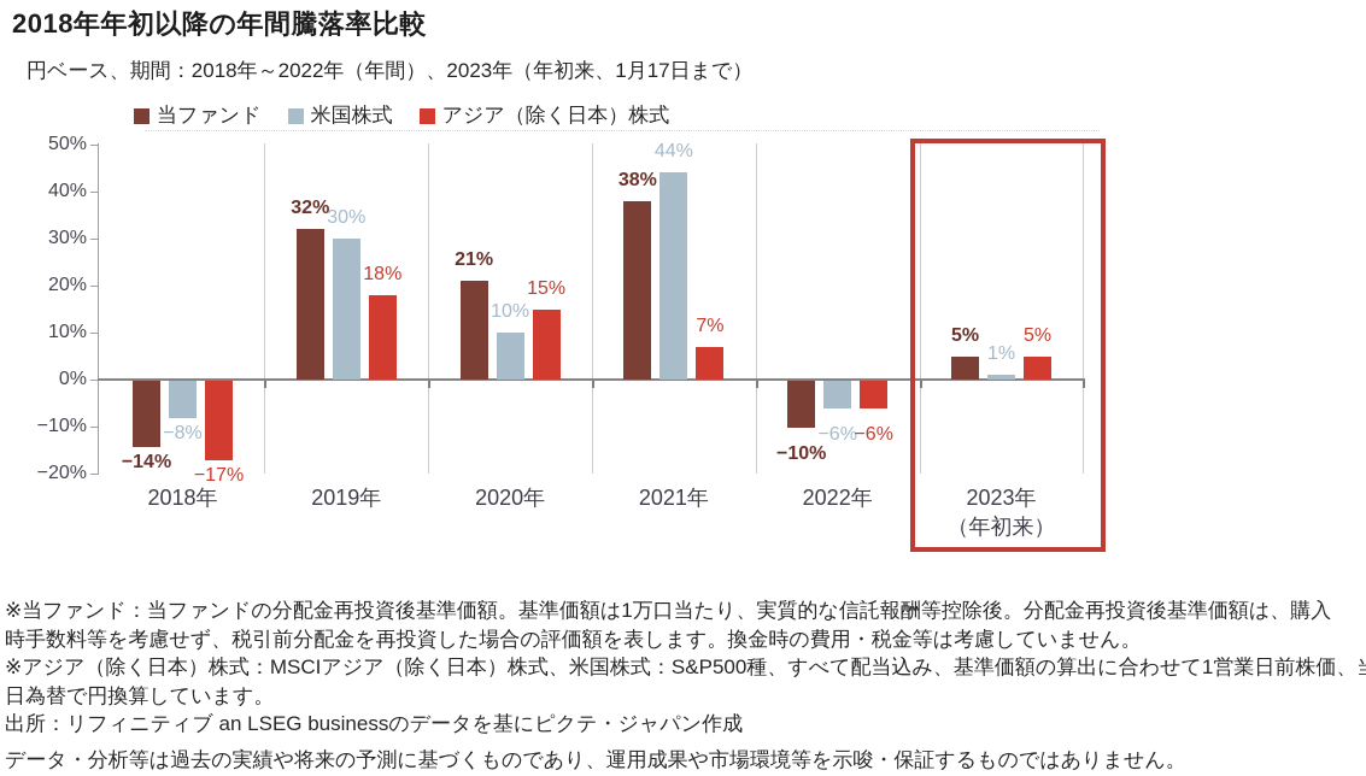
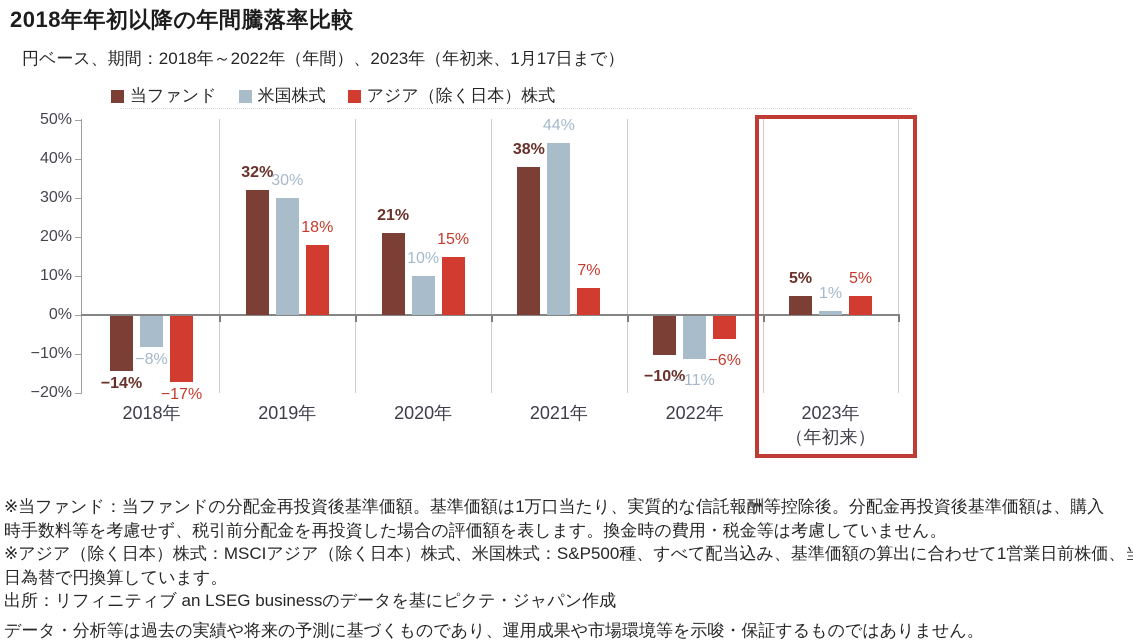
米国株式/2022年: −6% -> −11%
